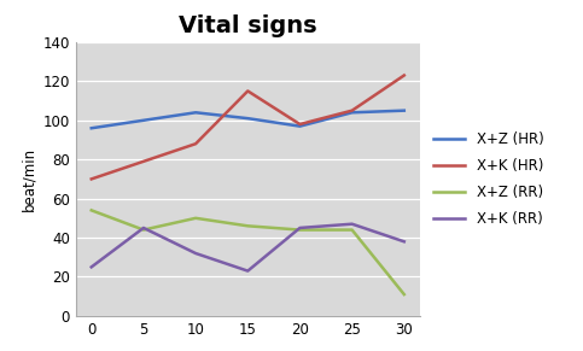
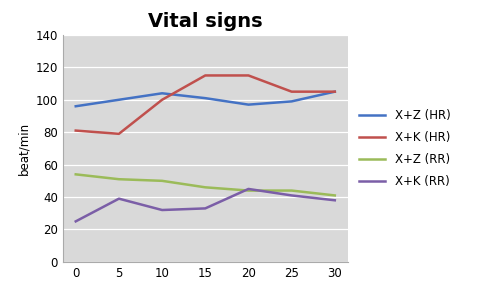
X+K (HR)/0: 70 -> 81
X+Z (RR)/5: 44 -> 51
X+K (RR)/5: 45 -> 39
X+K (HR)/10: 88 -> 100
X+K (RR)/15: 23 -> 33
X+K (HR)/20: 98 -> 115
X+Z (HR)/25: 104 -> 99
X+K (RR)/25: 47 -> 41
X+K (HR)/30: 123 -> 105
X+Z (RR)/30: 11 -> 41
